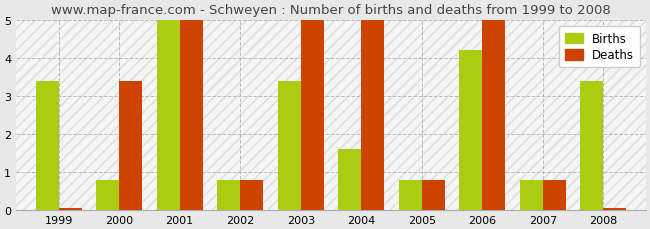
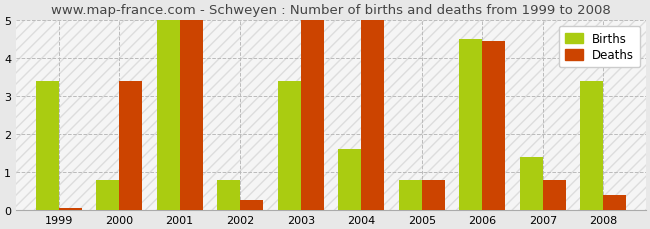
Deaths/2002: 0.80 -> 0.25
Births/2006: 4.2 -> 4.5
Deaths/2006: 5.00 -> 4.45
Births/2007: 0.8 -> 1.4
Deaths/2008: 0.05 -> 0.40
